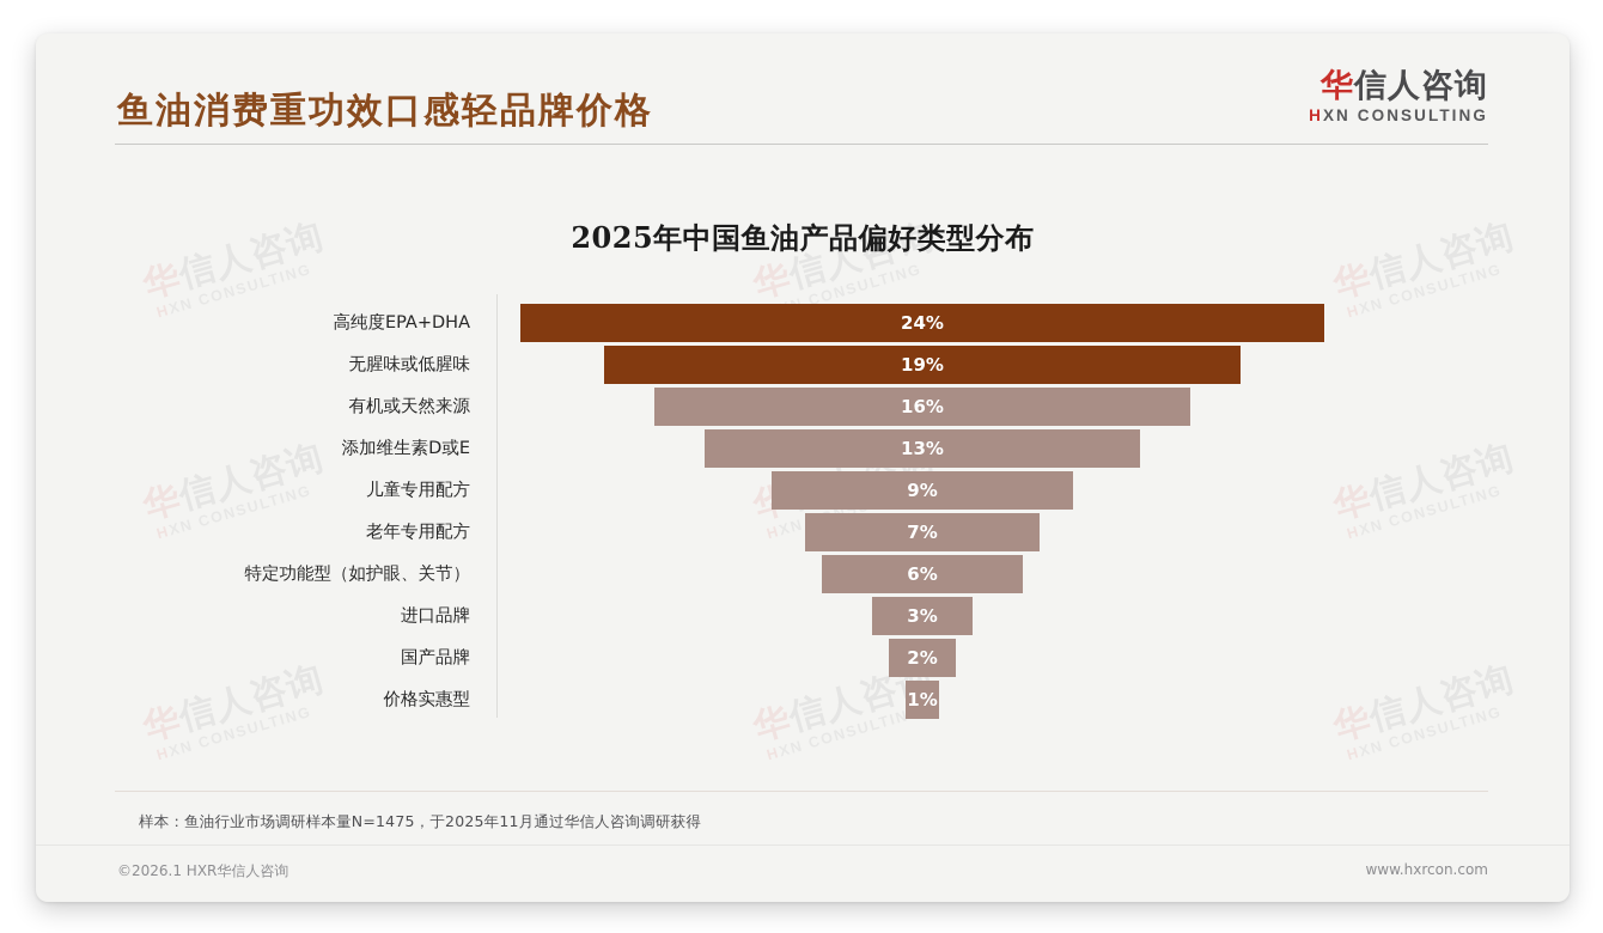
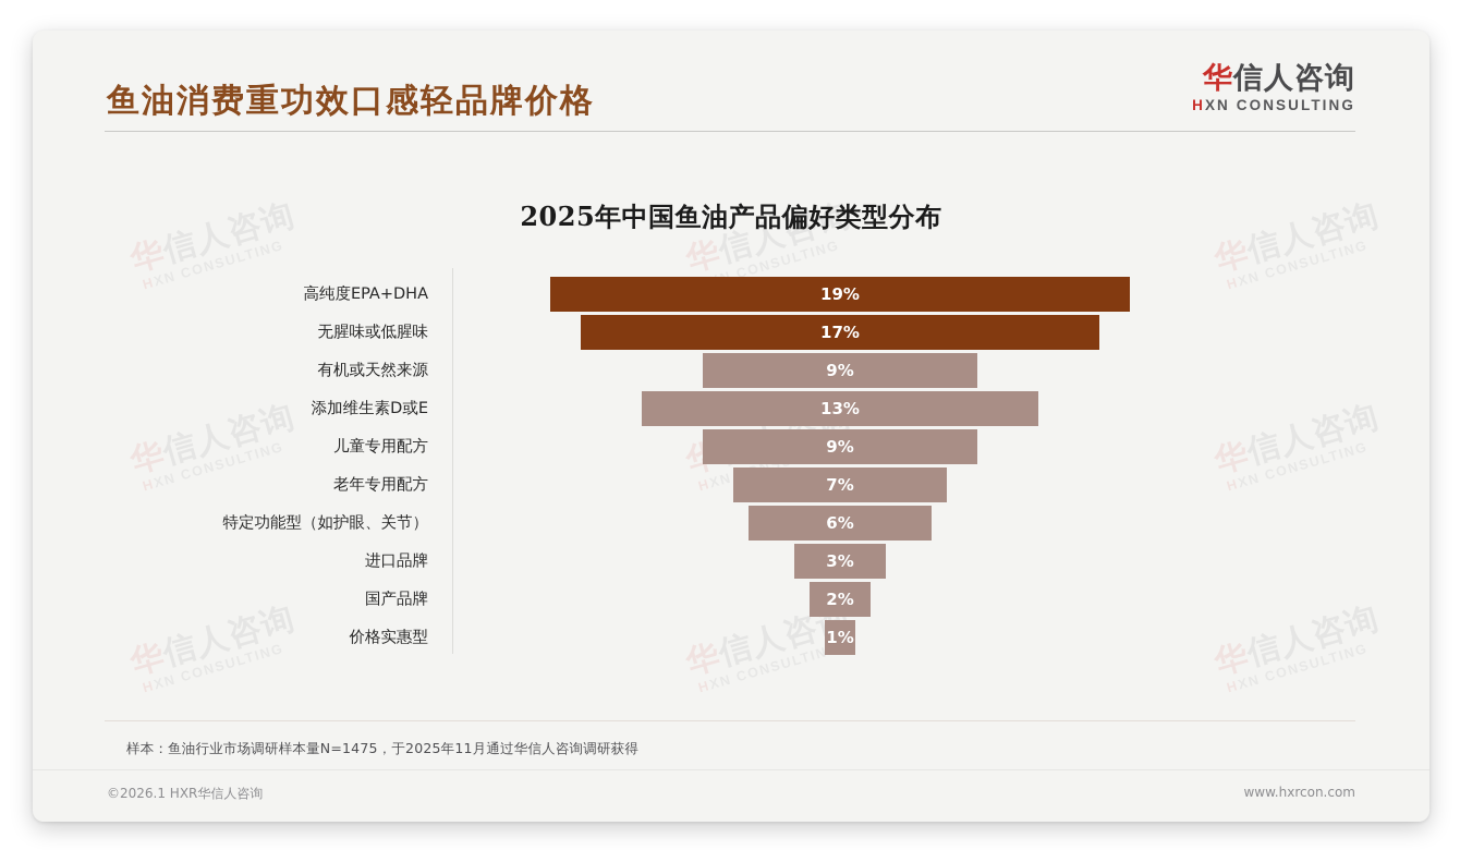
高纯度EPA+DHA: 24% -> 19%
无腥味或低腥味: 19% -> 17%
有机或天然来源: 16% -> 9%
